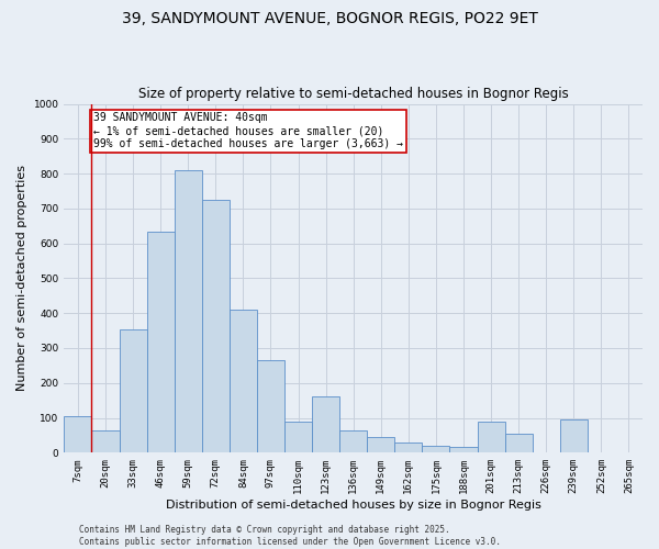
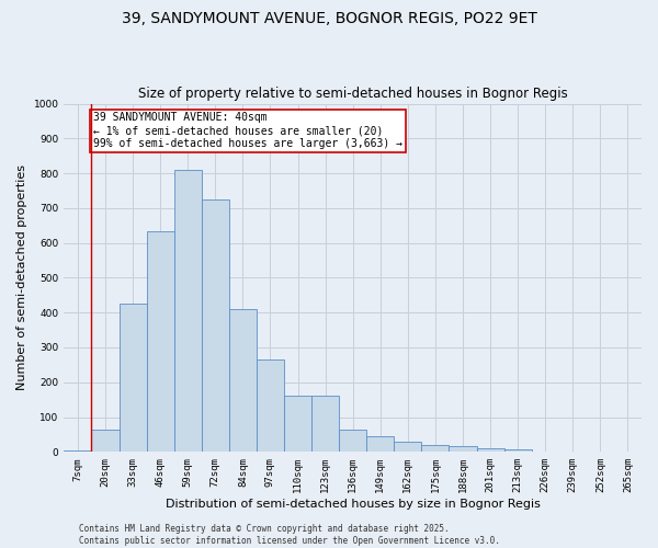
7sqm: 105 -> 5
33sqm: 355 -> 425
110sqm: 90 -> 160
201sqm: 90 -> 10
213sqm: 55 -> 8
239sqm: 95 -> 2
